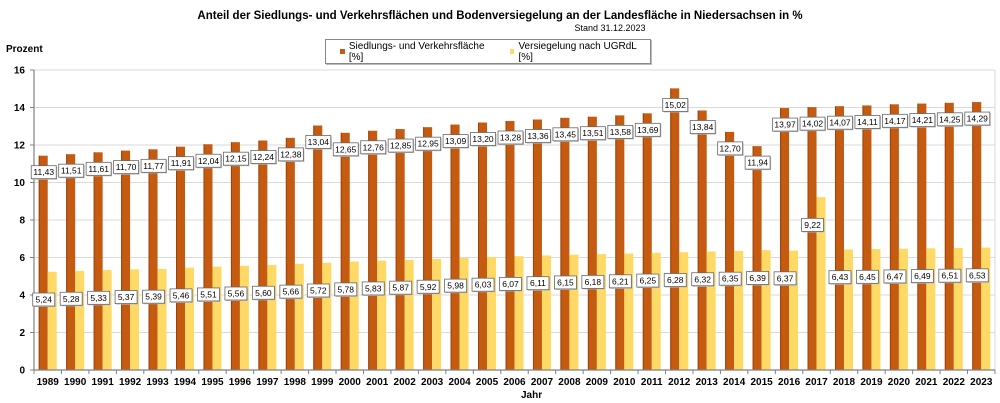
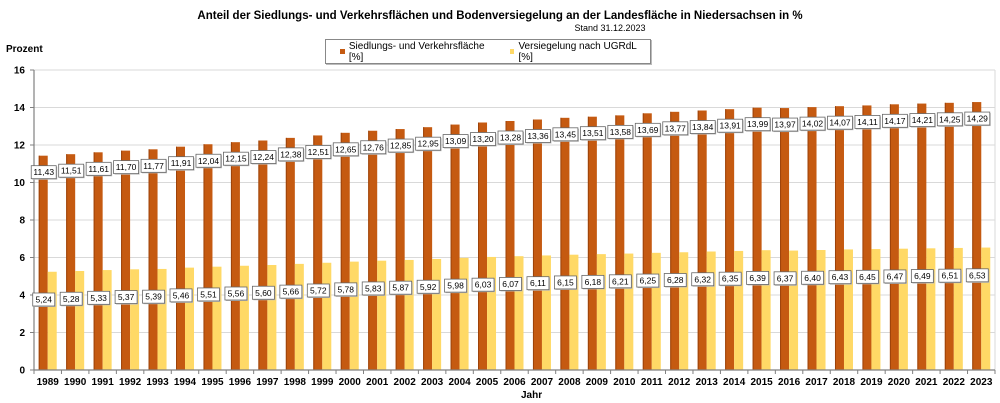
Siedlungs- und Verkehrsfläche [%]/1999: 13,04 -> 12,51
Siedlungs- und Verkehrsfläche [%]/2012: 15,02 -> 13,77
Siedlungs- und Verkehrsfläche [%]/2014: 12,70 -> 13,91
Siedlungs- und Verkehrsfläche [%]/2015: 11,94 -> 13,99
Versiegelung nach UGRdL [%]/2017: 9,22 -> 6,40
